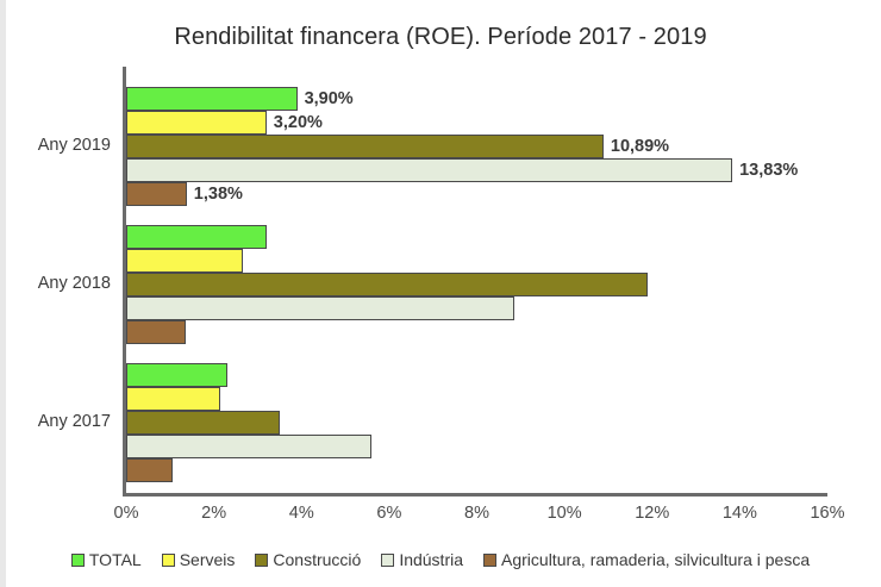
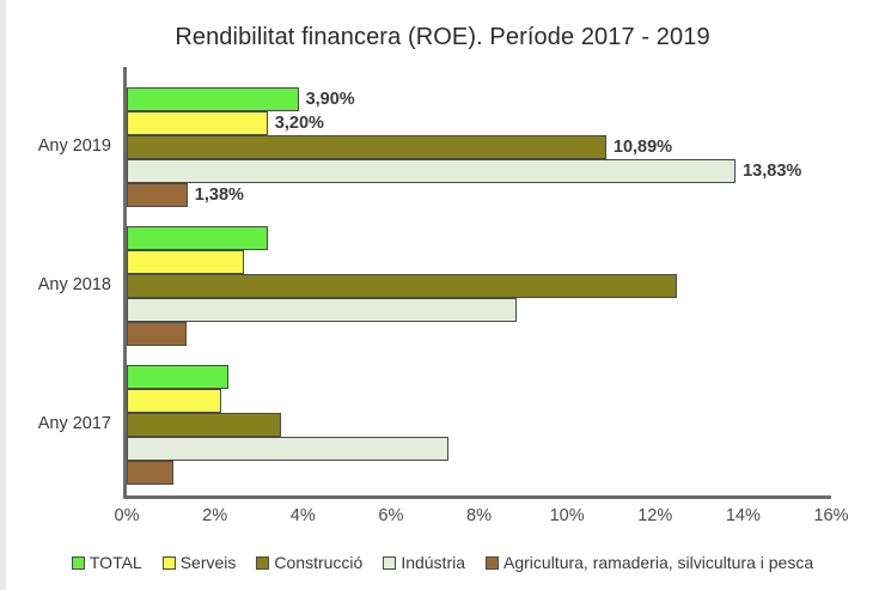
Construcció/Any 2018: 11.9% -> 12.5%
Indústria/Any 2017: 5.6% -> 7.3%
